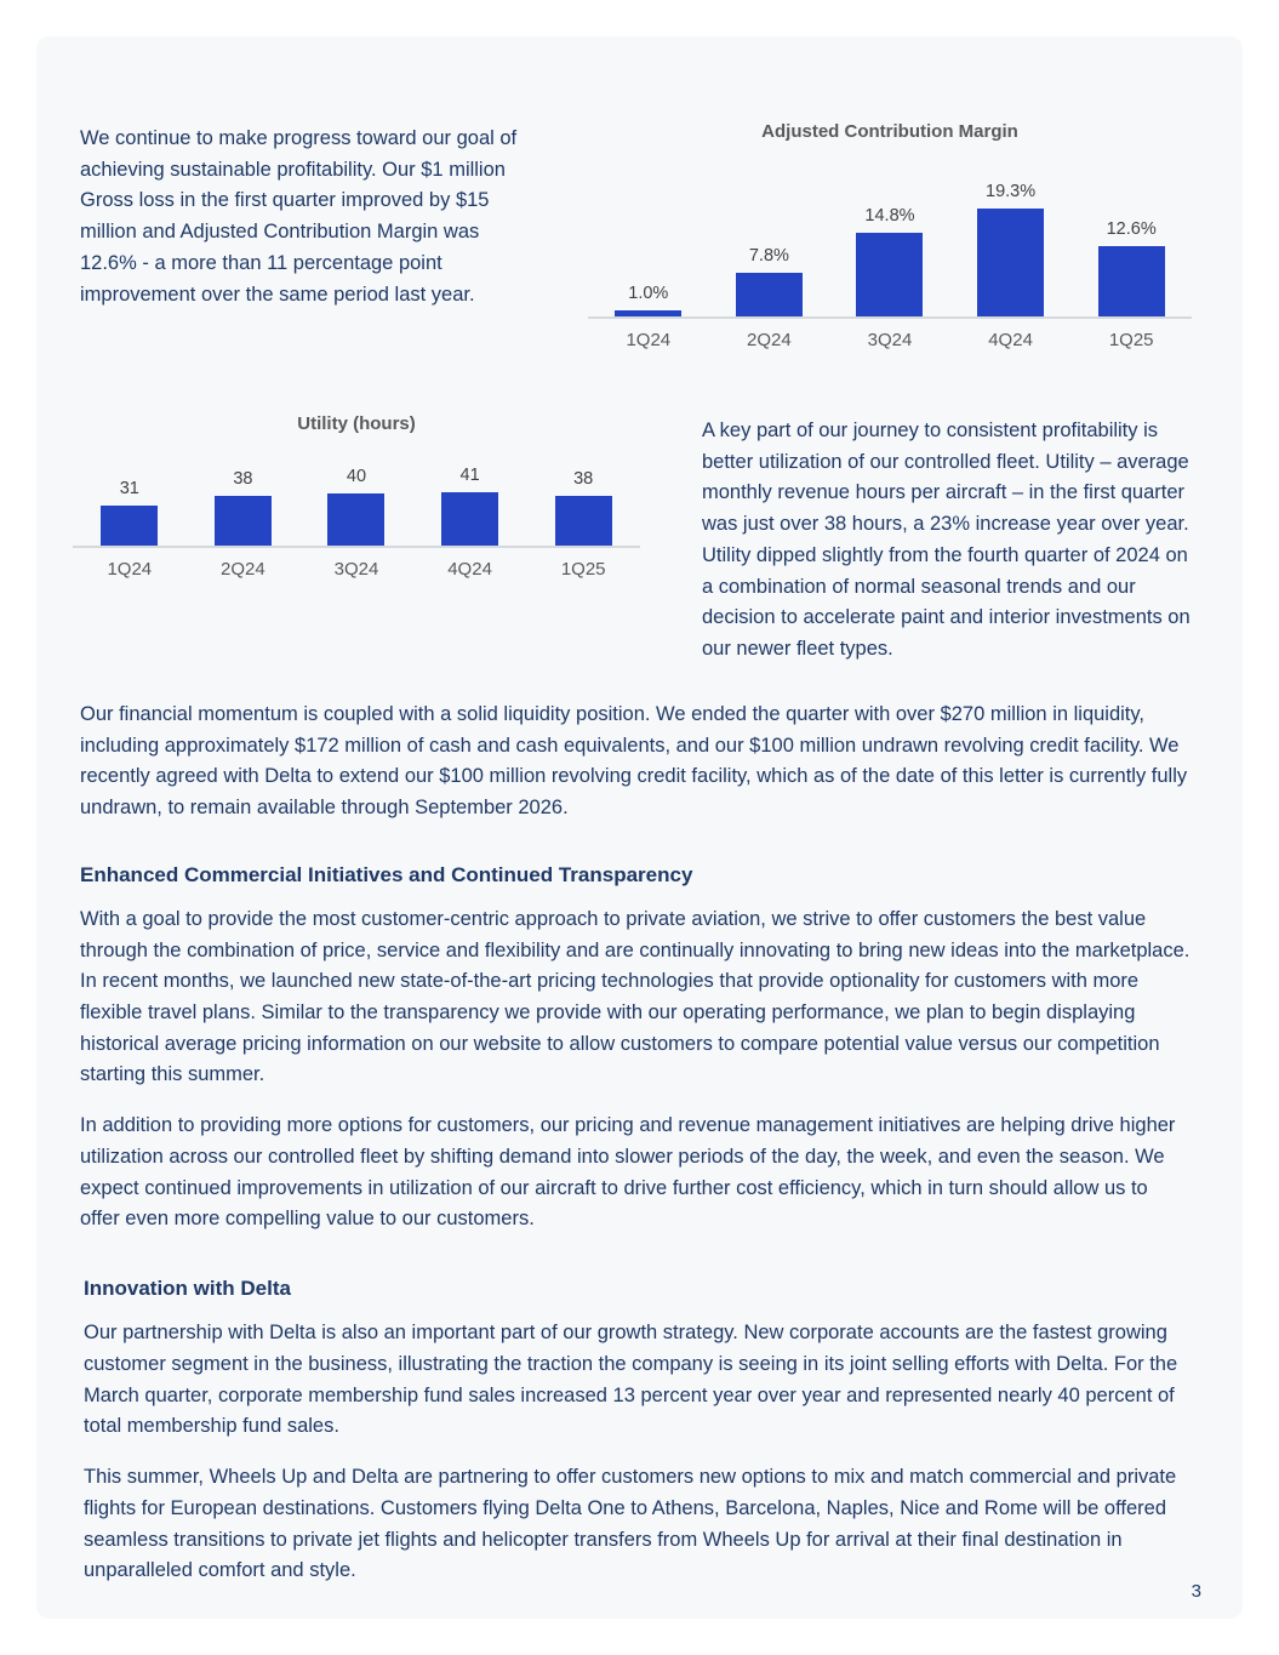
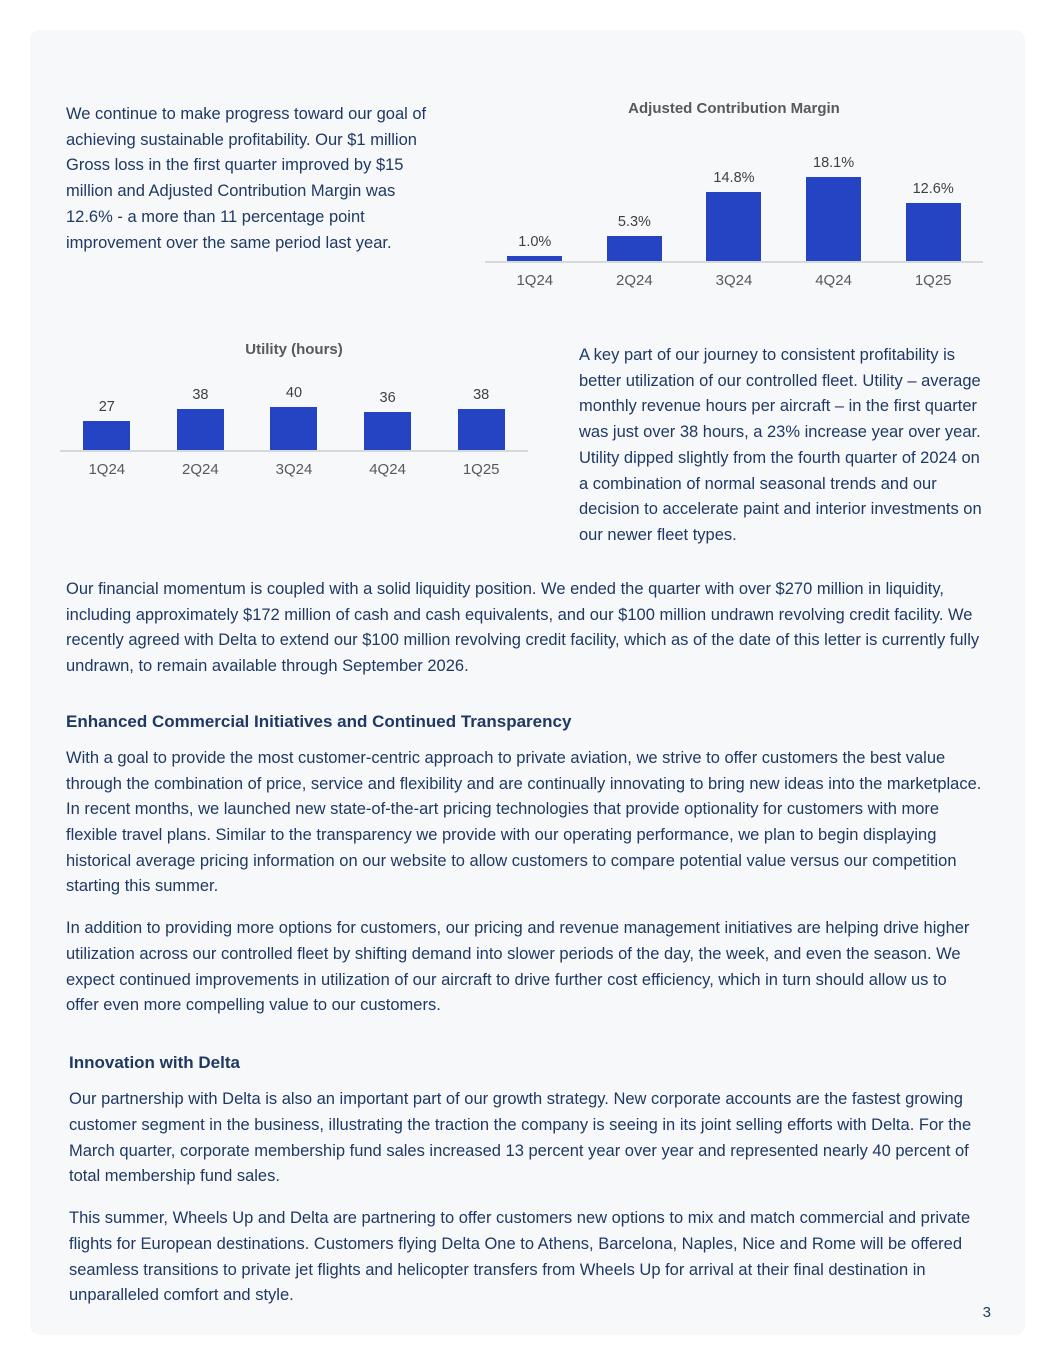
Adjusted Contribution Margin/2Q24: 7.8% -> 5.3%
Adjusted Contribution Margin/4Q24: 19.3% -> 18.1%
Utility (hours)/1Q24: 31 -> 27
Utility (hours)/4Q24: 41 -> 36
